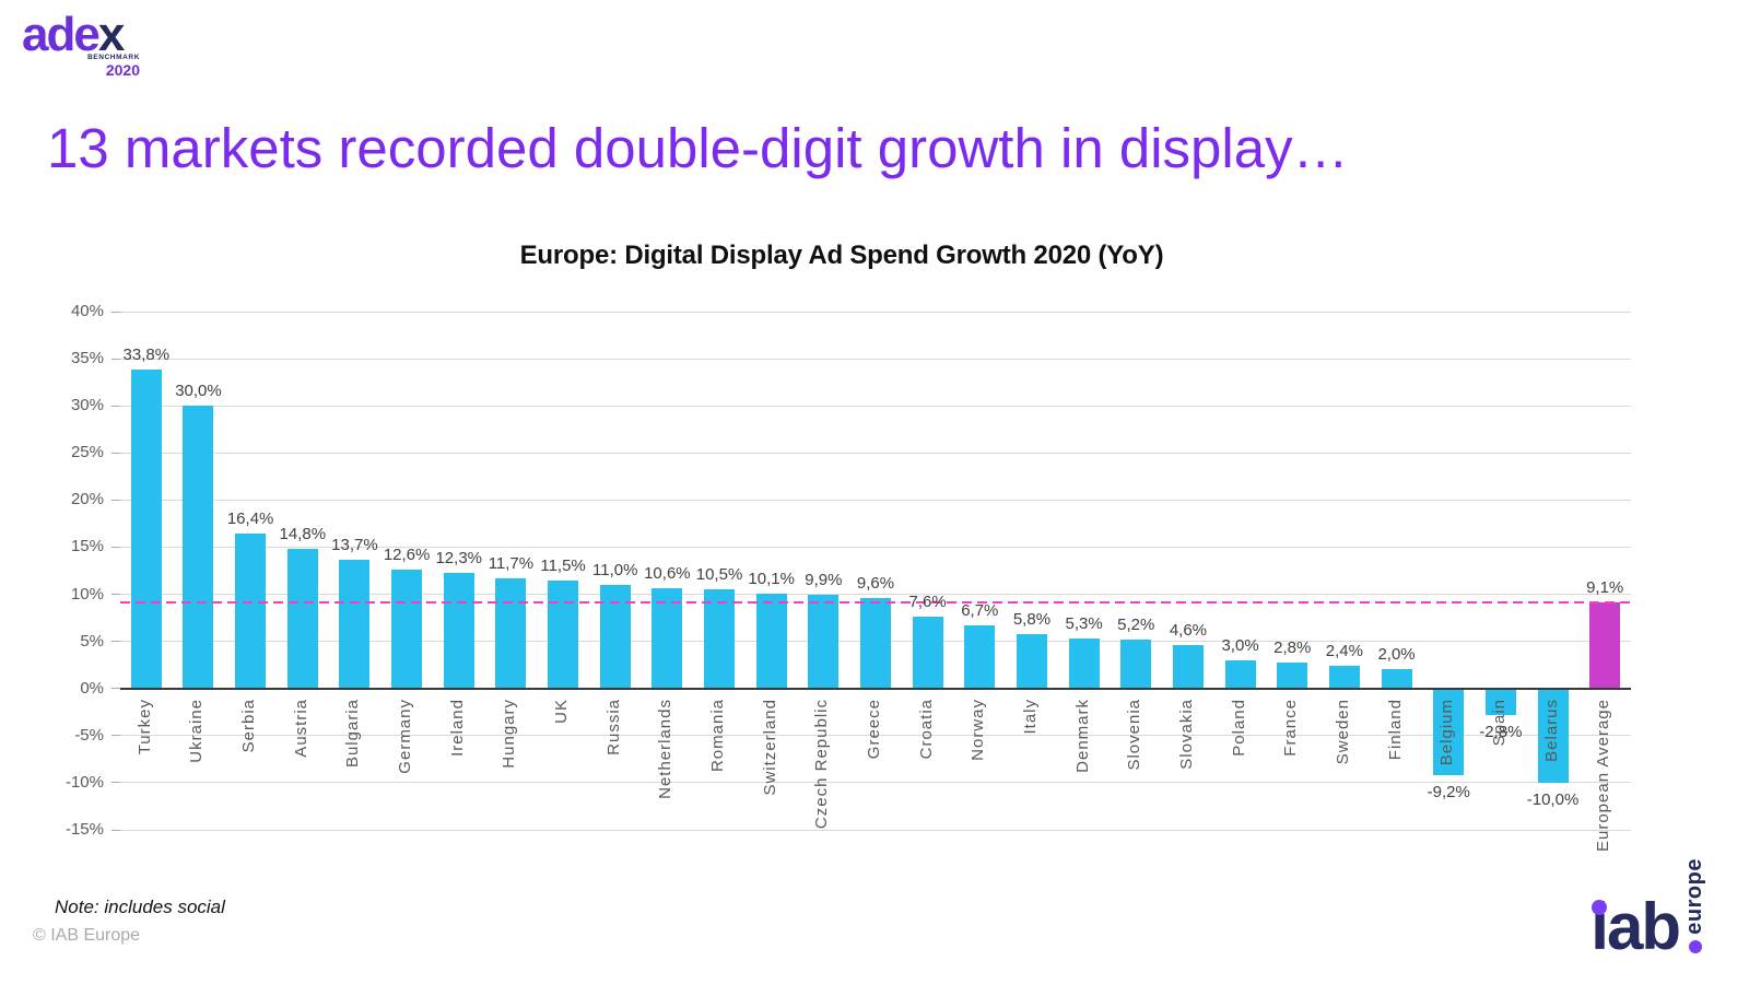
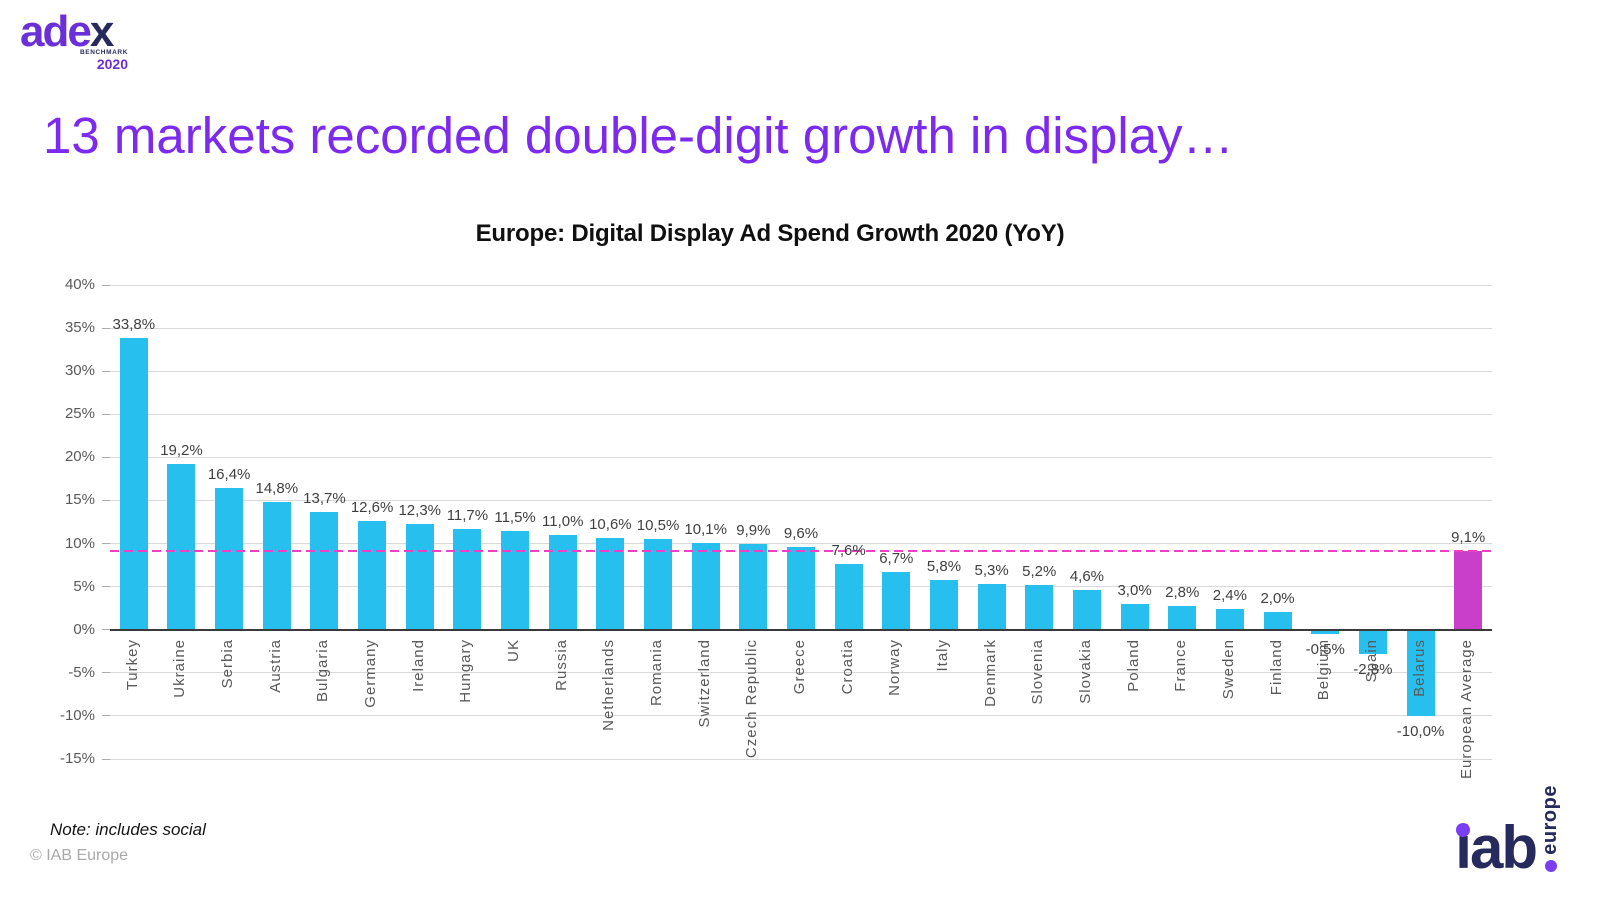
Ukraine: 30,0% -> 19,2%
Belgium: -9,2% -> -0,5%
